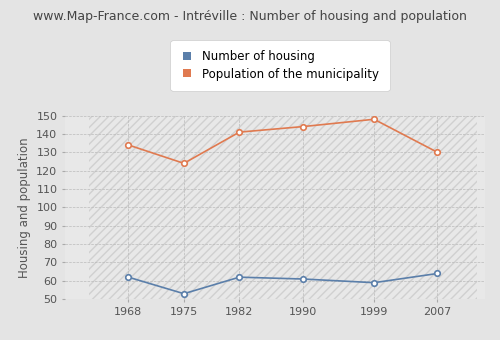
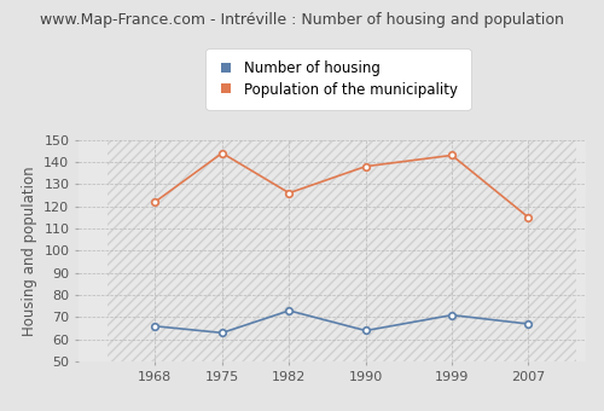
Number of housing/1968: 62 -> 66
Population of the municipality/1968: 134 -> 122
Number of housing/1975: 53 -> 63
Population of the municipality/1975: 124 -> 144
Number of housing/1982: 62 -> 73
Population of the municipality/1982: 141 -> 126
Number of housing/1990: 61 -> 64
Population of the municipality/1990: 144 -> 138
Number of housing/1999: 59 -> 71
Population of the municipality/1999: 148 -> 143
Number of housing/2007: 64 -> 67
Population of the municipality/2007: 130 -> 115
